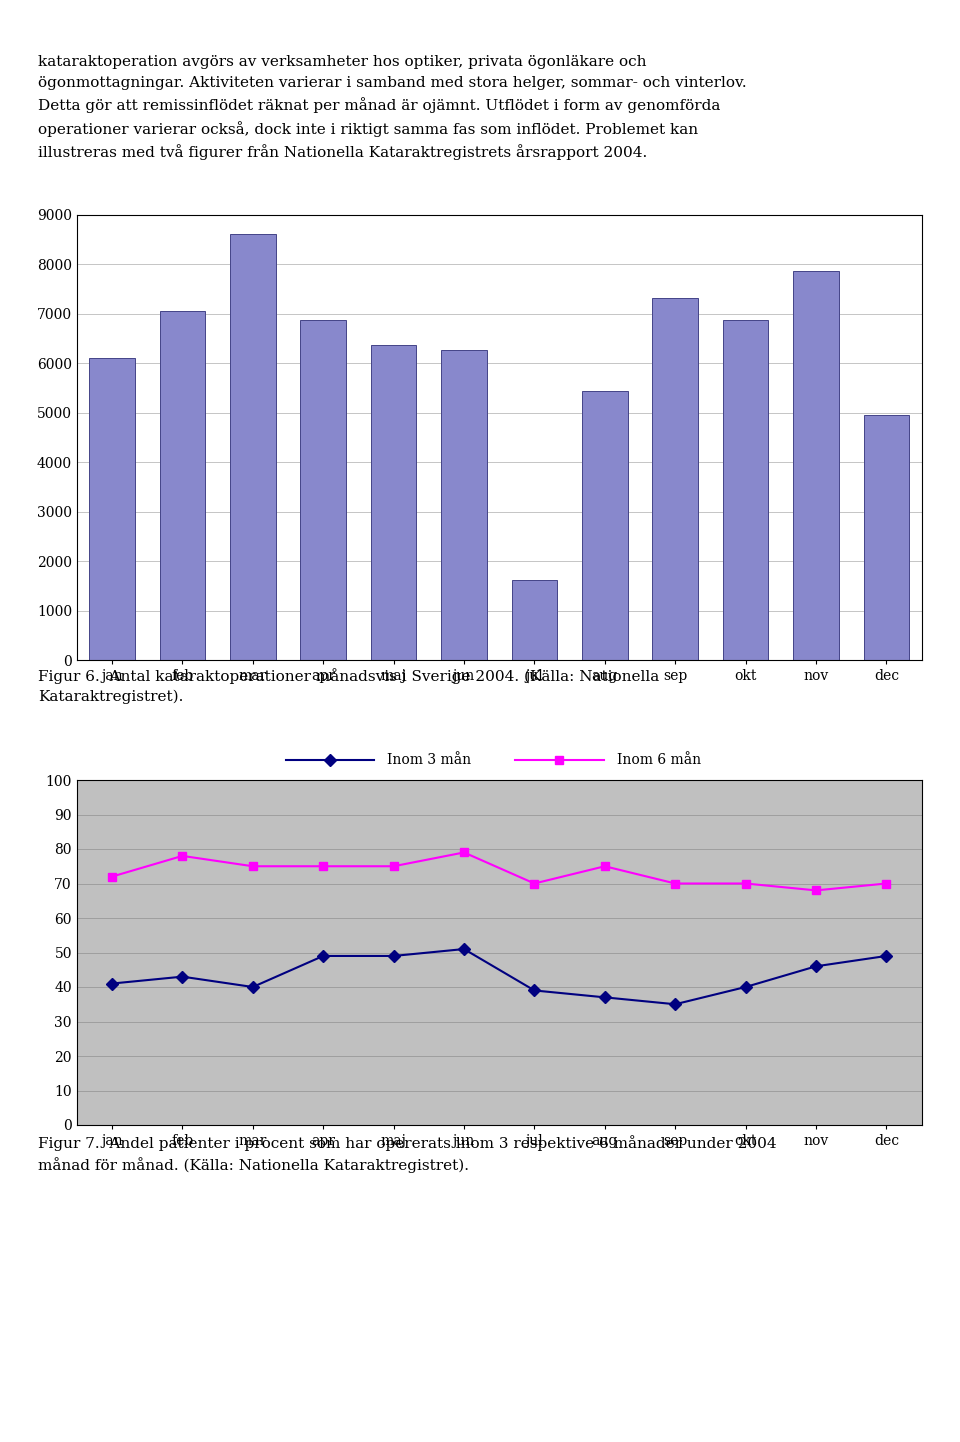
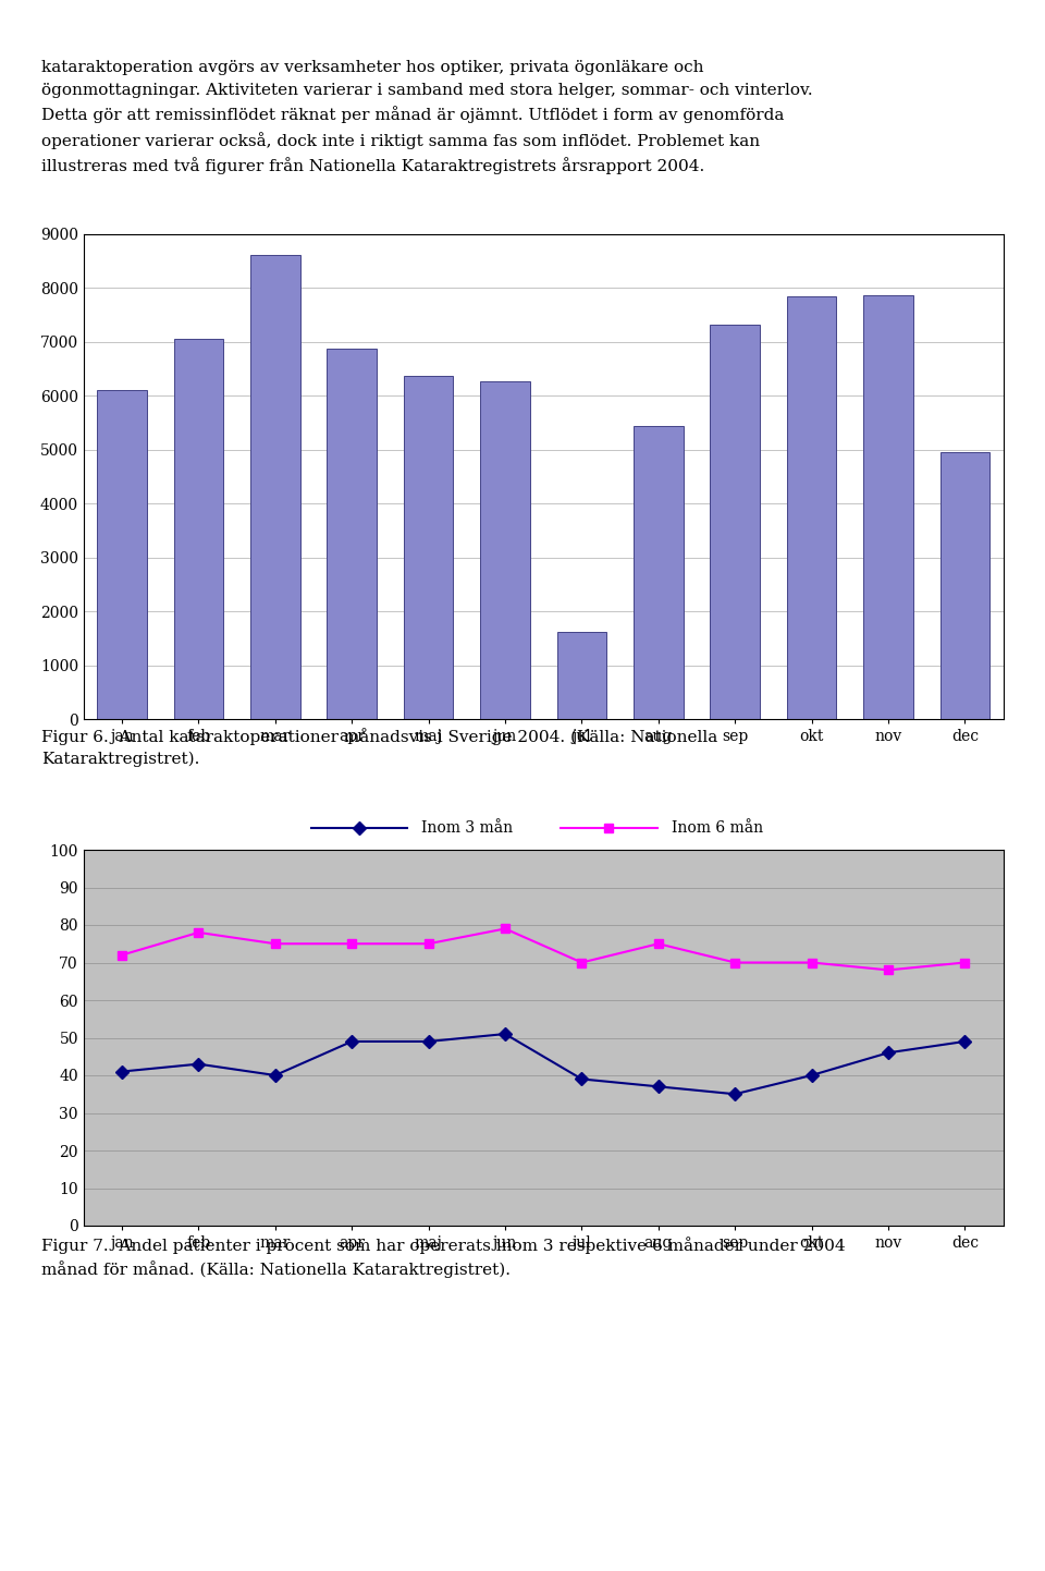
okt: 6870 -> 7850
